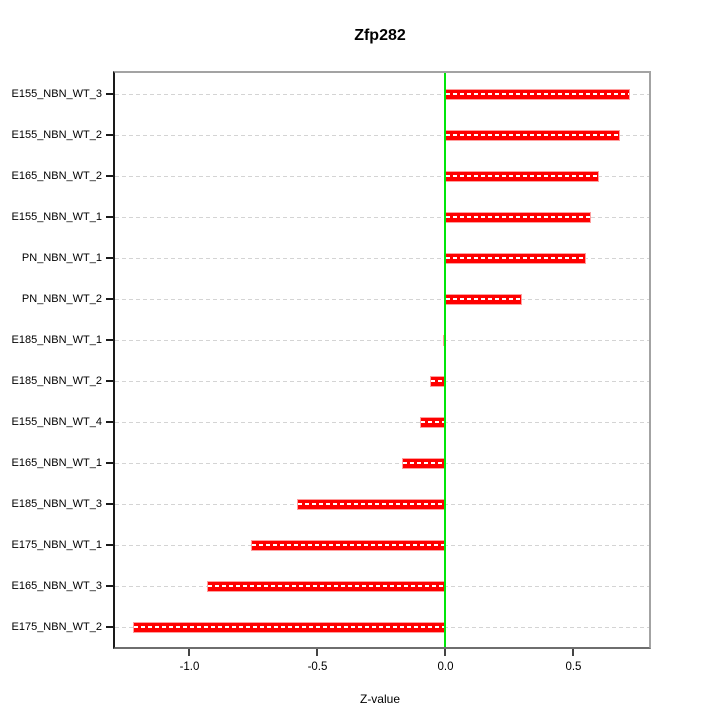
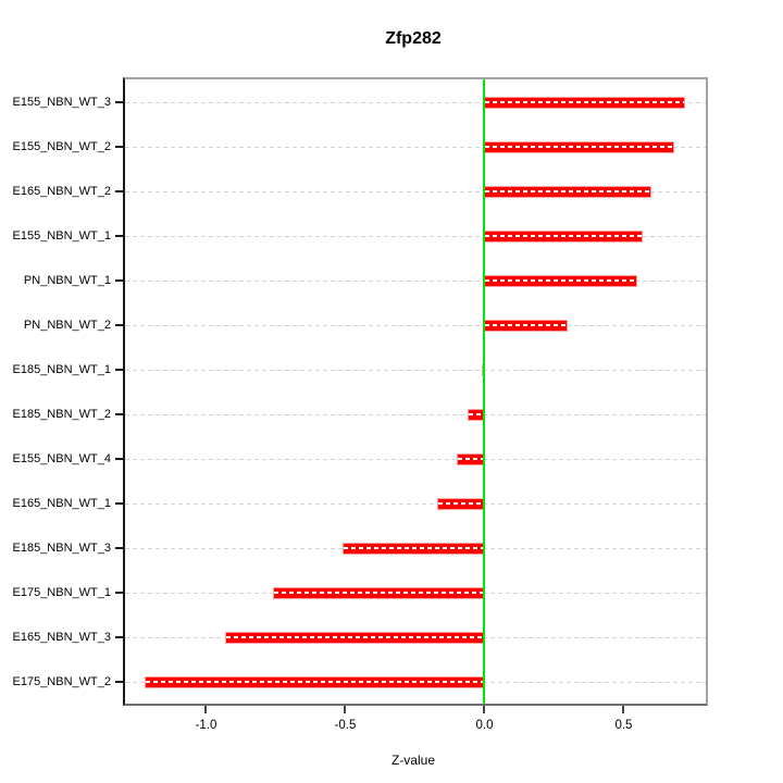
E185_NBN_WT_3: -0.58 -> -0.51
